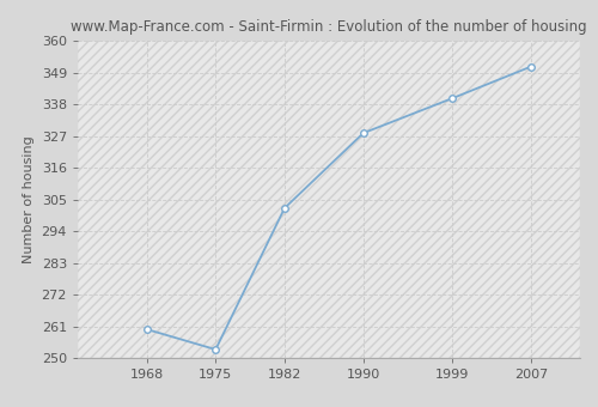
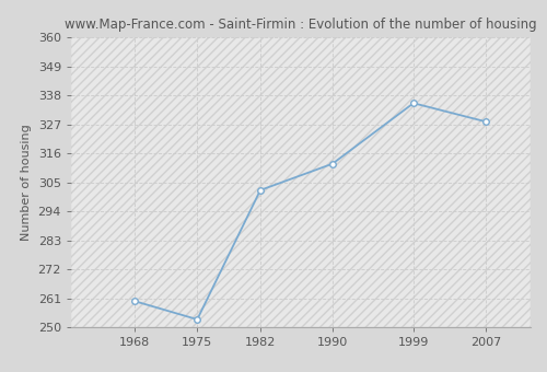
1990: 328 -> 312
1999: 340 -> 335
2007: 351 -> 328
